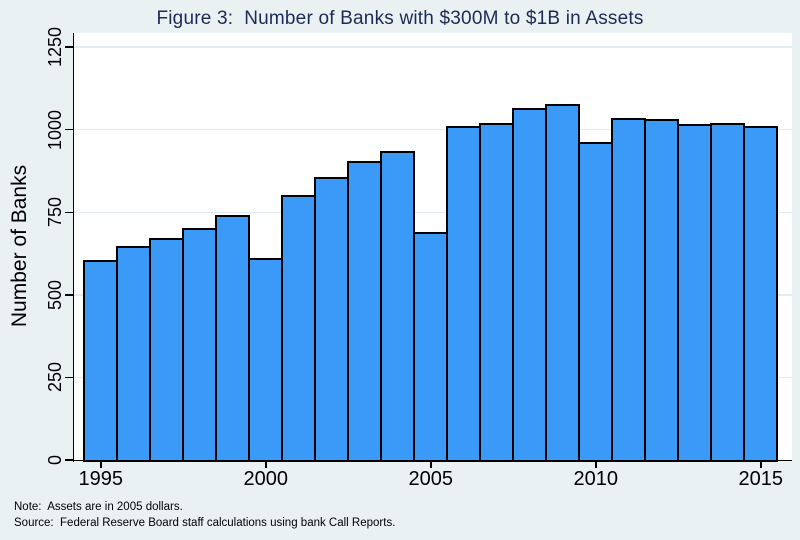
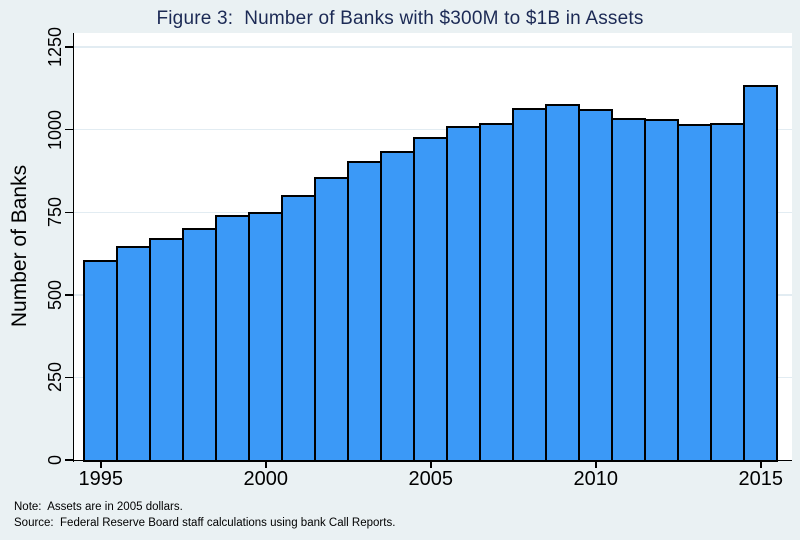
2000: 610 -> 750
2005: 690 -> 980
2010: 960 -> 1060
2015: 1010 -> 1140
